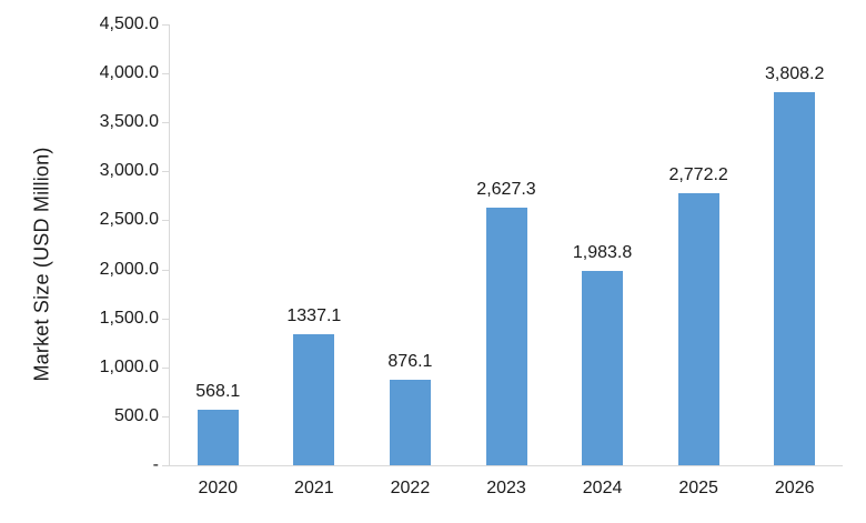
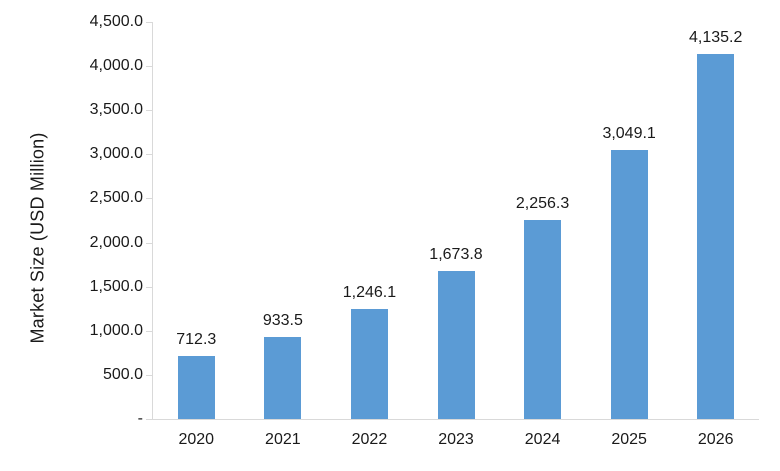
2020: 568.1 -> 712.3
2021: 1337.1 -> 933.5
2022: 876.1 -> 1,246.1
2023: 2,627.3 -> 1,673.8
2024: 1,983.8 -> 2,256.3
2025: 2,772.2 -> 3,049.1
2026: 3,808.2 -> 4,135.2
